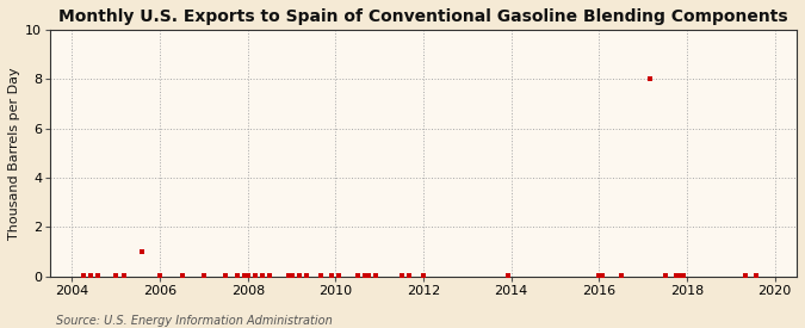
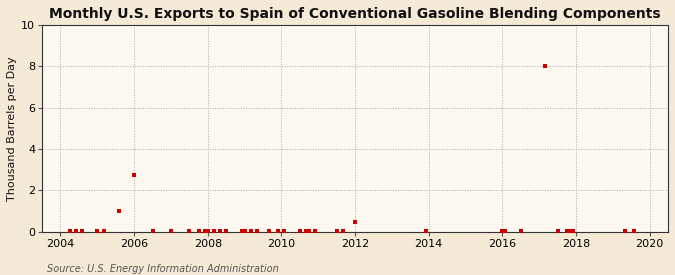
2006: 0.02 -> 2.75
2012: 0.02 -> 0.50
